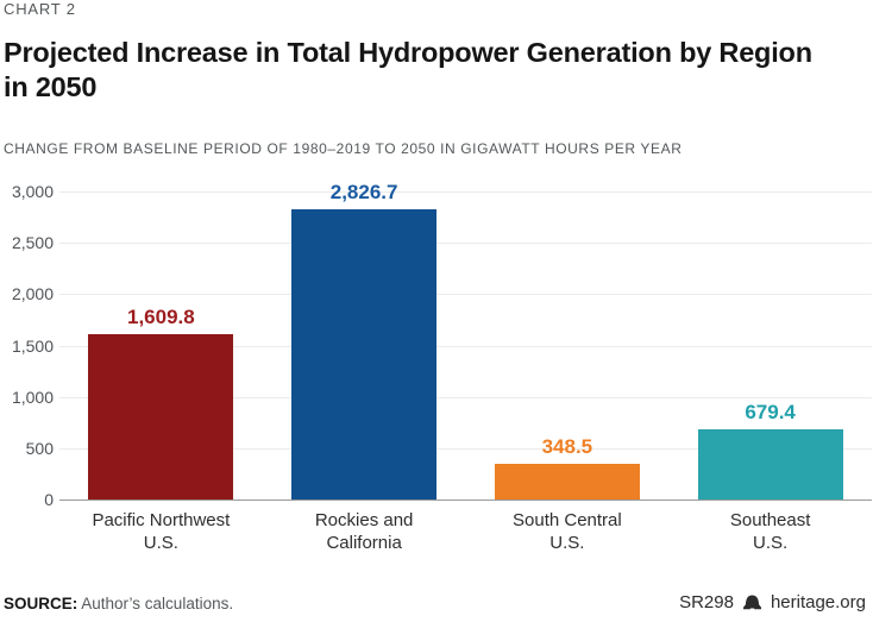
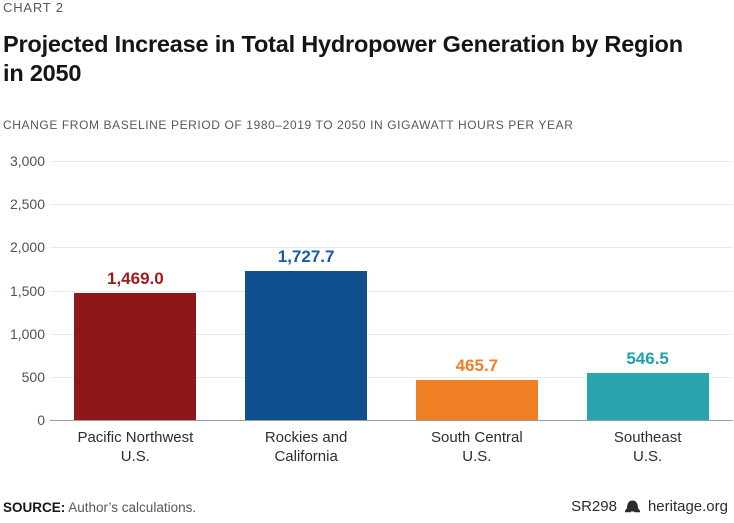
Pacific Northwest U.S.: 1,609.8 -> 1,469.0
Rockies and California: 2,826.7 -> 1,727.7
South Central U.S.: 348.5 -> 465.7
Southeast U.S.: 679.4 -> 546.5
